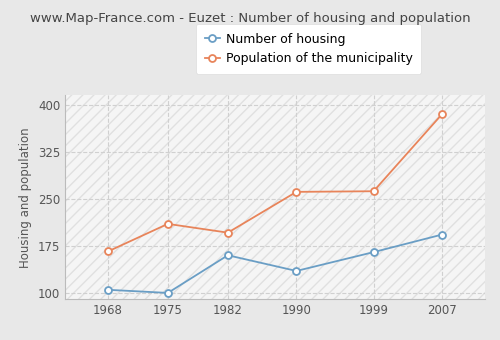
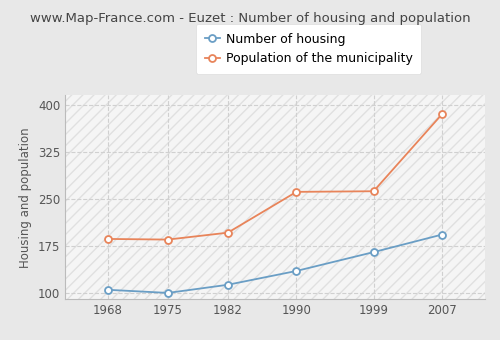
Population of the municipality/1968: 166 -> 186
Population of the municipality/1975: 210 -> 185
Number of housing/1982: 160 -> 113
